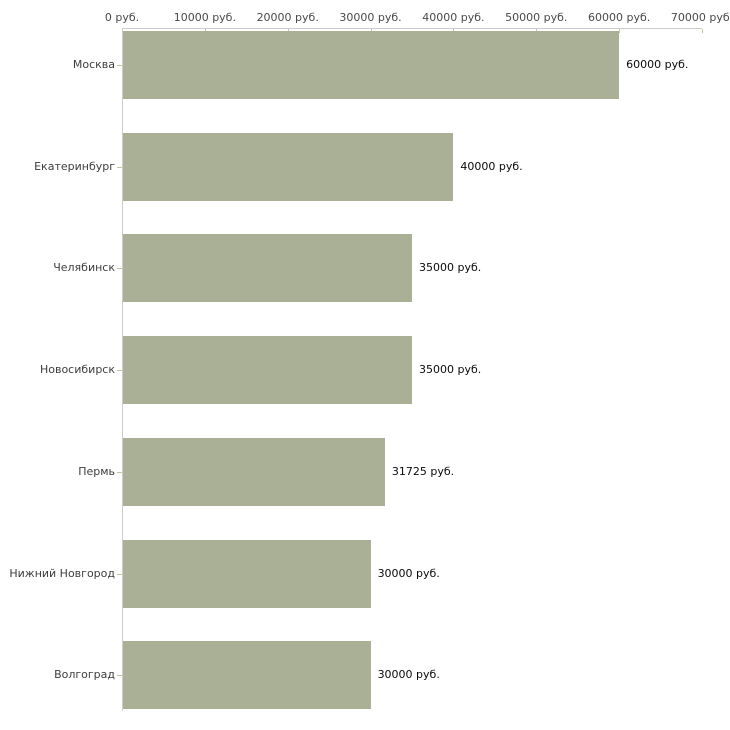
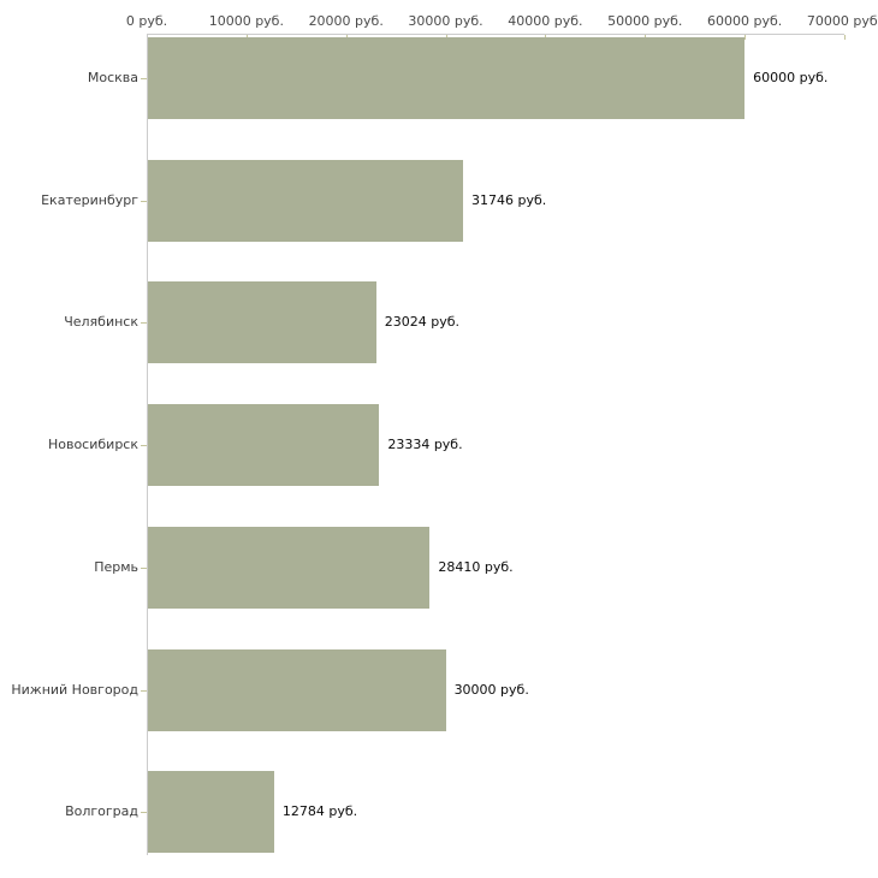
Екатеринбург: 40000 -> 31746
Челябинск: 35000 -> 23024
Новосибирск: 35000 -> 23334
Пермь: 31725 -> 28410
Волгоград: 30000 -> 12784
